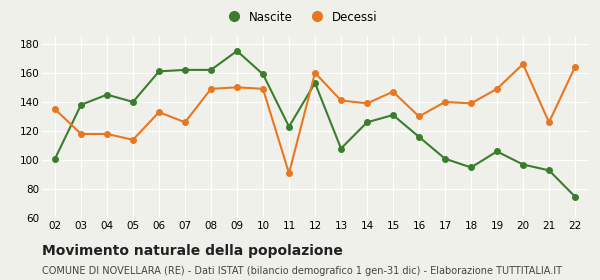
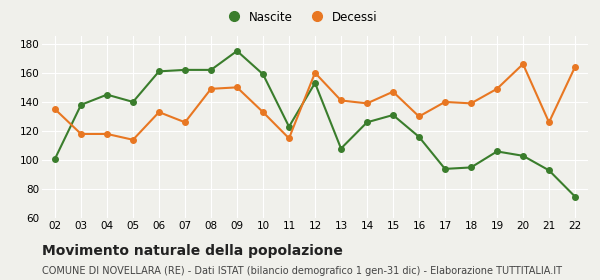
Decessi/10: 149 -> 133
Decessi/11: 91 -> 115
Nascite/17: 101 -> 94
Nascite/20: 97 -> 103
